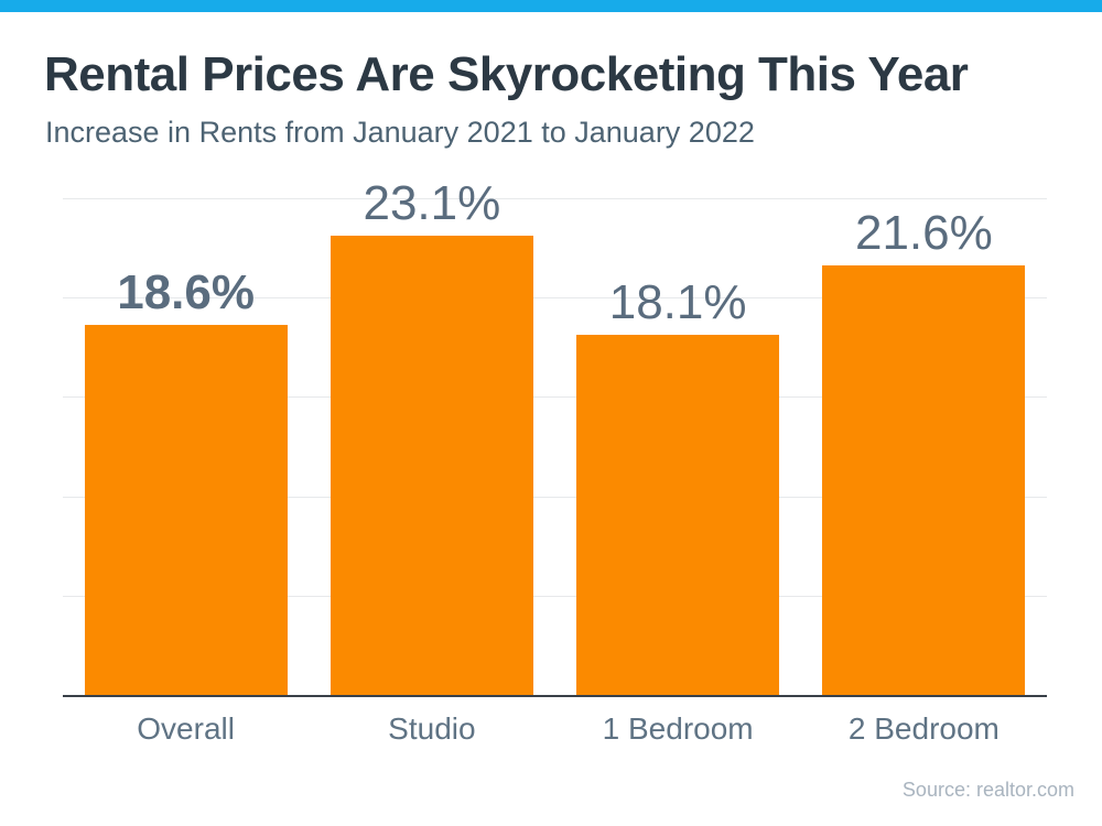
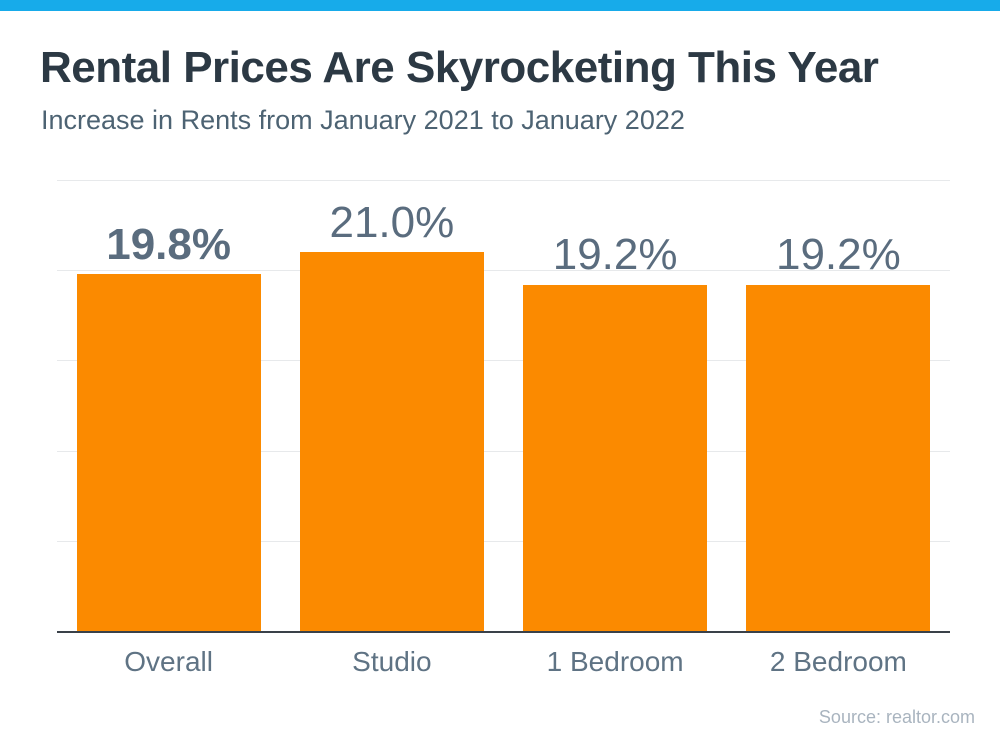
Overall: 18.6% -> 19.8%
Studio: 23.1% -> 21.0%
1 Bedroom: 18.1% -> 19.2%
2 Bedroom: 21.6% -> 19.2%
